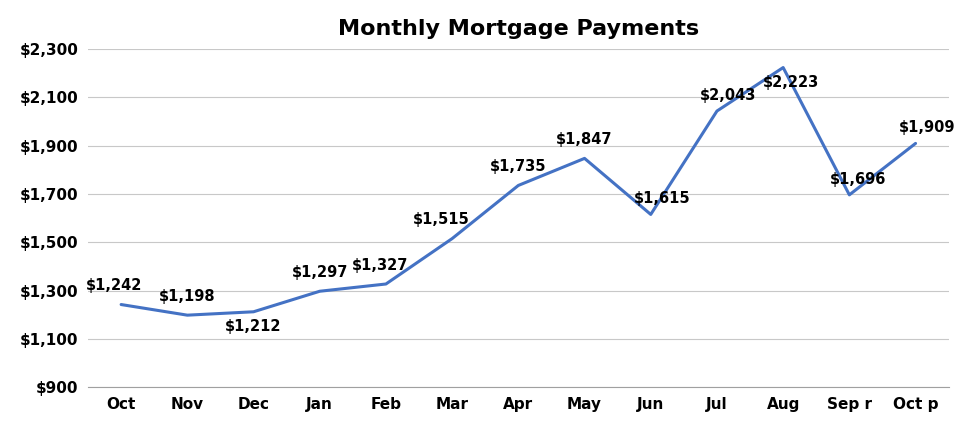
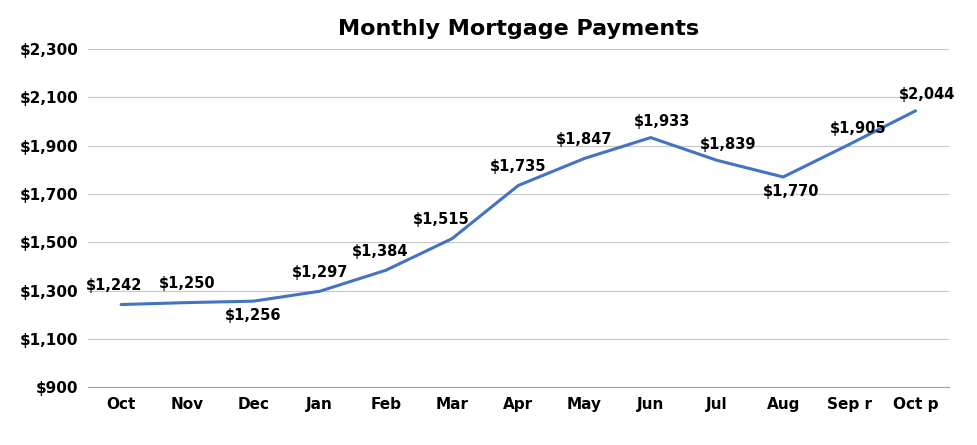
Nov: $1,198 -> $1,250
Dec: $1,212 -> $1,256
Feb: $1,327 -> $1,384
Jun: $1,615 -> $1,933
Jul: $2,043 -> $1,839
Aug: $2,223 -> $1,770
Sep r: $1,696 -> $1,905
Oct p: $1,909 -> $2,044
